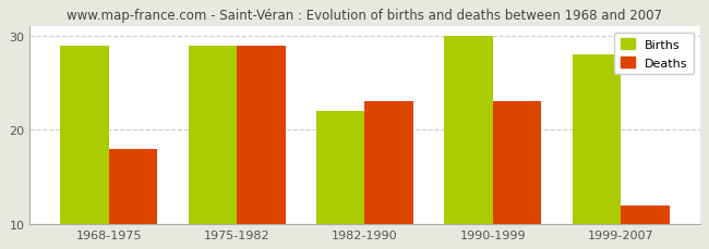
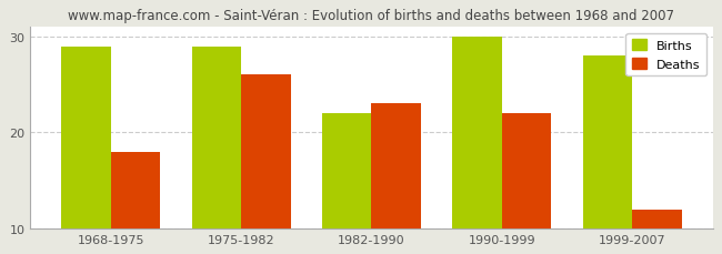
Deaths/1975-1982: 29 -> 26
Deaths/1990-1999: 23 -> 22
